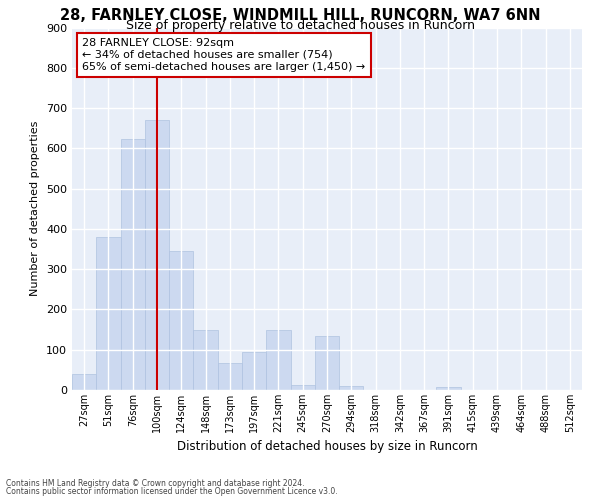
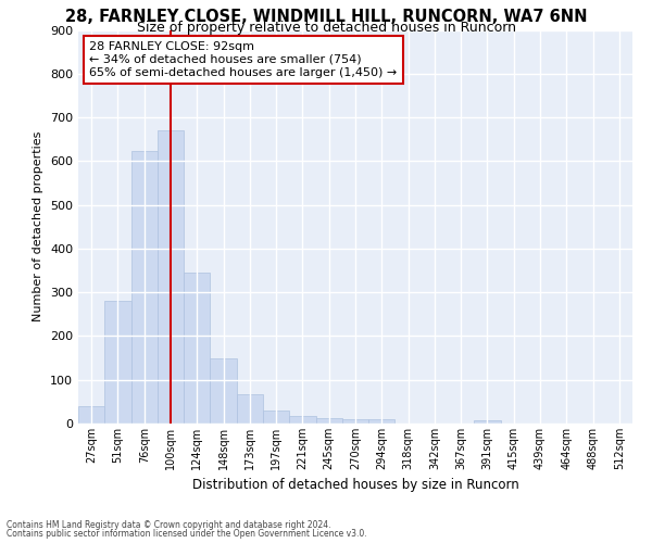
51sqm: 380 -> 280
197sqm: 95 -> 30
221sqm: 150 -> 18
270sqm: 135 -> 10
